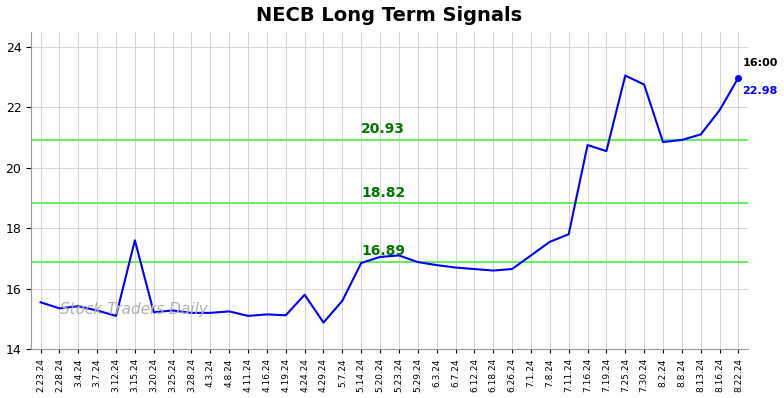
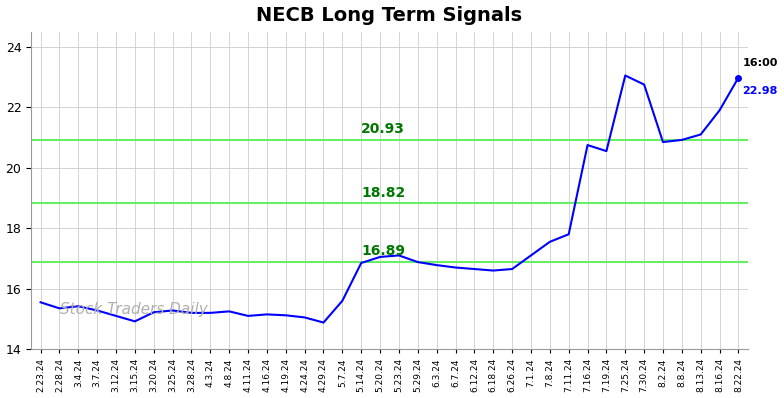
3.15.24: 17.60 -> 14.92
4.24.24: 15.80 -> 15.05
